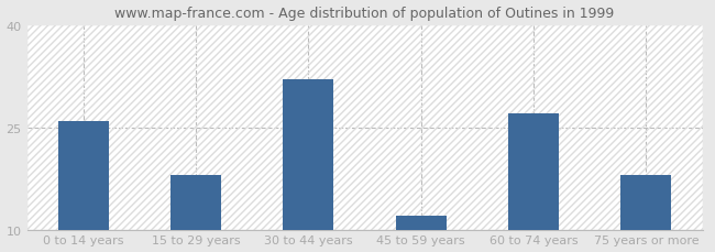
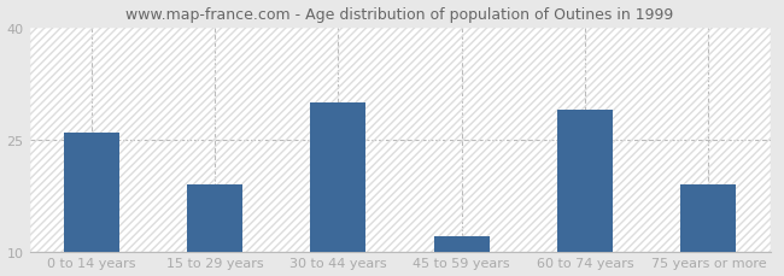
15 to 29 years: 18 -> 19
30 to 44 years: 32 -> 30
60 to 74 years: 27 -> 29
75 years or more: 18 -> 19
